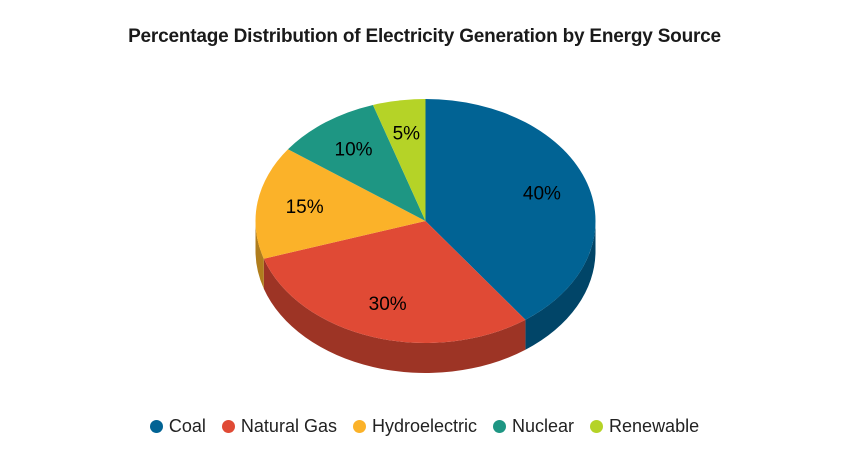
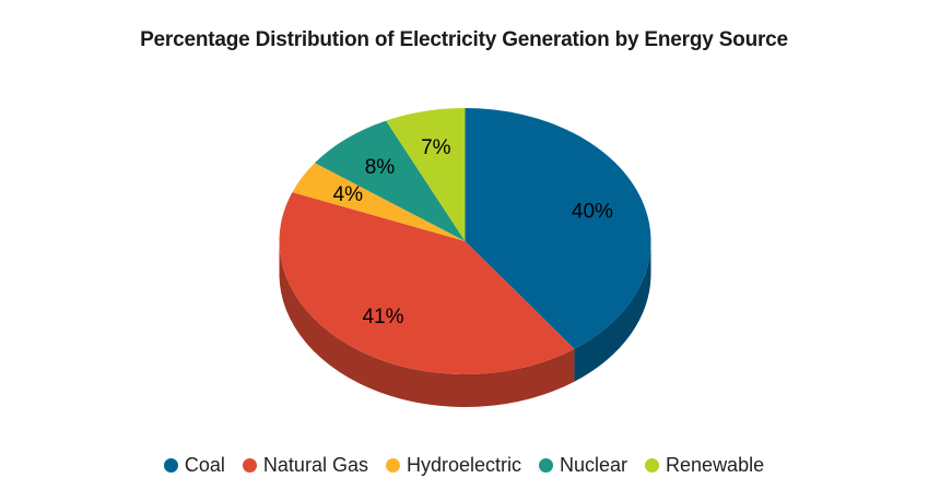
Natural Gas: 30% -> 41%
Hydroelectric: 15% -> 4%
Nuclear: 10% -> 8%
Renewable: 5% -> 7%
